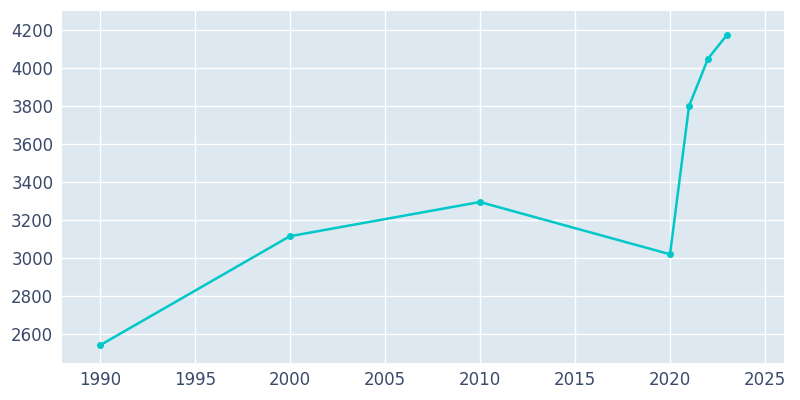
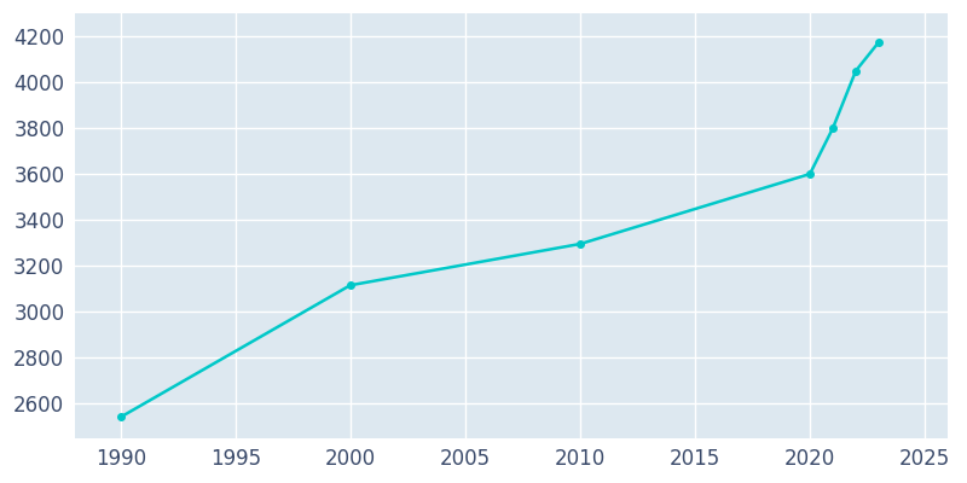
2020: 3020 -> 3600
